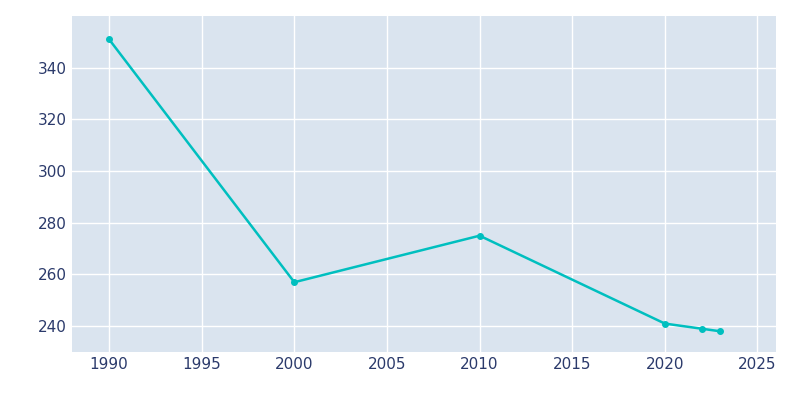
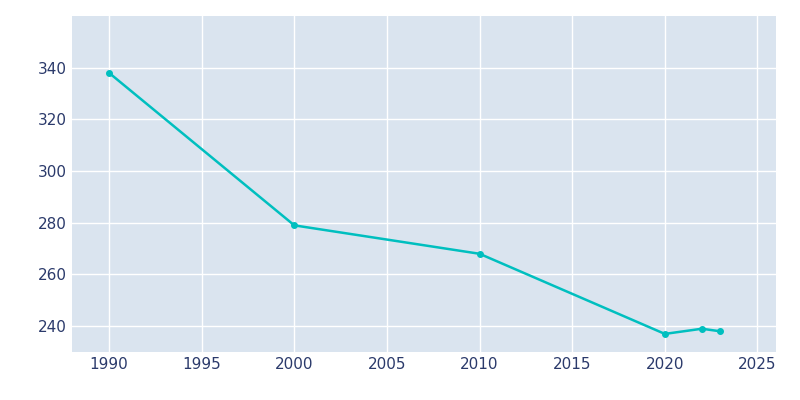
1990: 351 -> 338
2000: 257 -> 279
2010: 275 -> 268
2020: 241 -> 237
